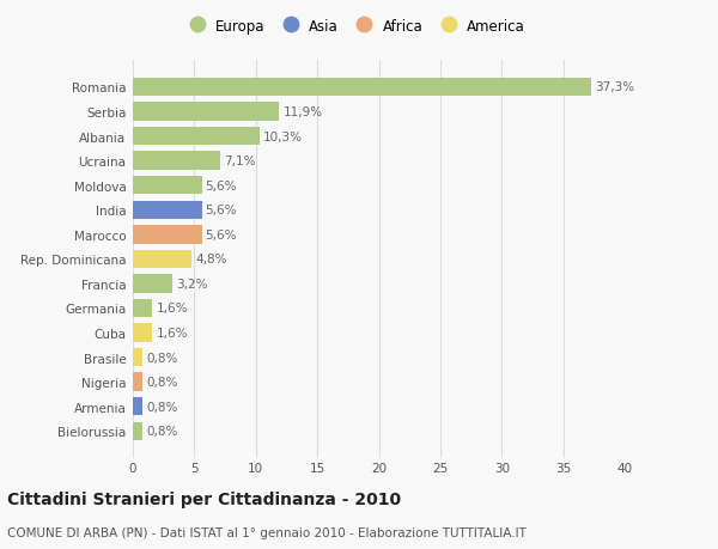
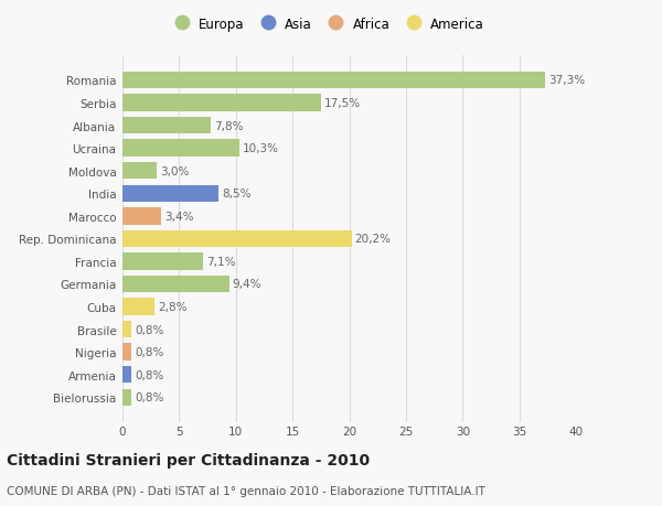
Serbia: 11,9% -> 17,5%
Albania: 10,3% -> 7,8%
Ucraina: 7,1% -> 10,3%
Moldova: 5,6% -> 3,0%
India: 5,6% -> 8,5%
Marocco: 5,6% -> 3,4%
Rep. Dominicana: 4,8% -> 20,2%
Francia: 3,2% -> 7,1%
Germania: 1,6% -> 9,4%
Cuba: 1,6% -> 2,8%
